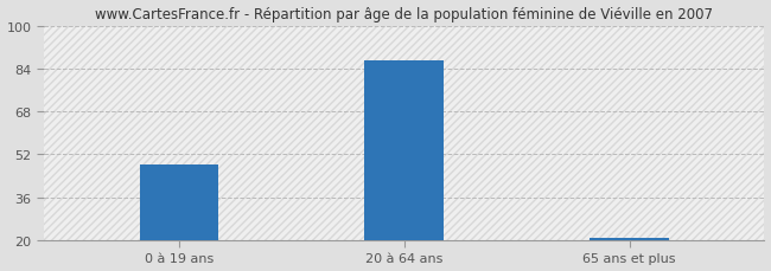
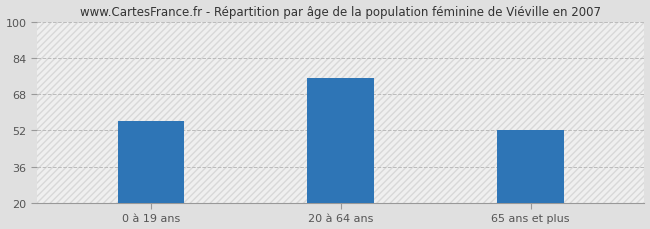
0 à 19 ans: 48 -> 56
20 à 64 ans: 87 -> 75
65 ans et plus: 21 -> 52
